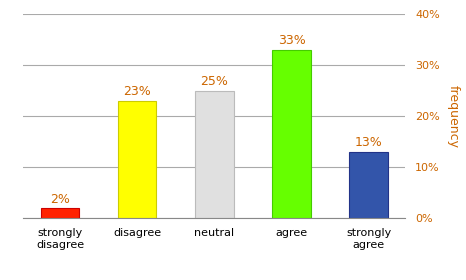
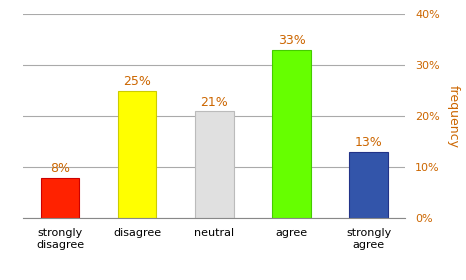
strongly disagree: 2% -> 8%
disagree: 23% -> 25%
neutral: 25% -> 21%
